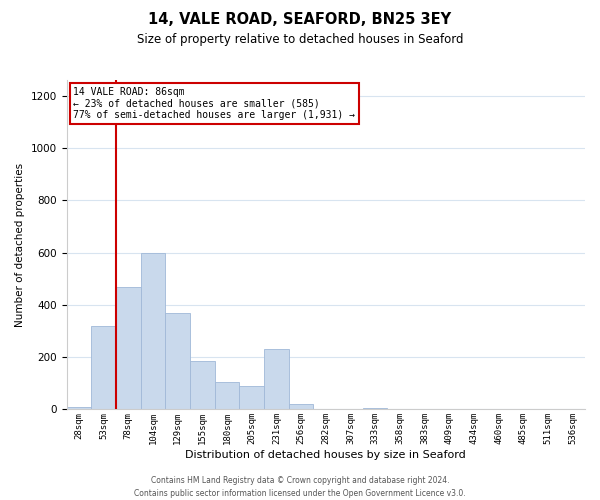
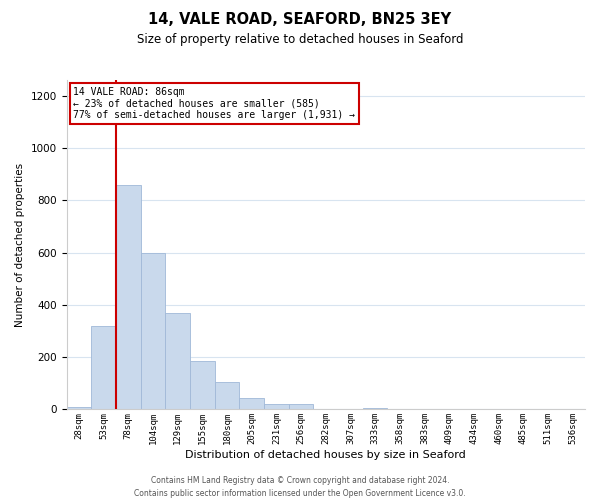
78sqm: 470 -> 860
205sqm: 90 -> 45
231sqm: 230 -> 20
